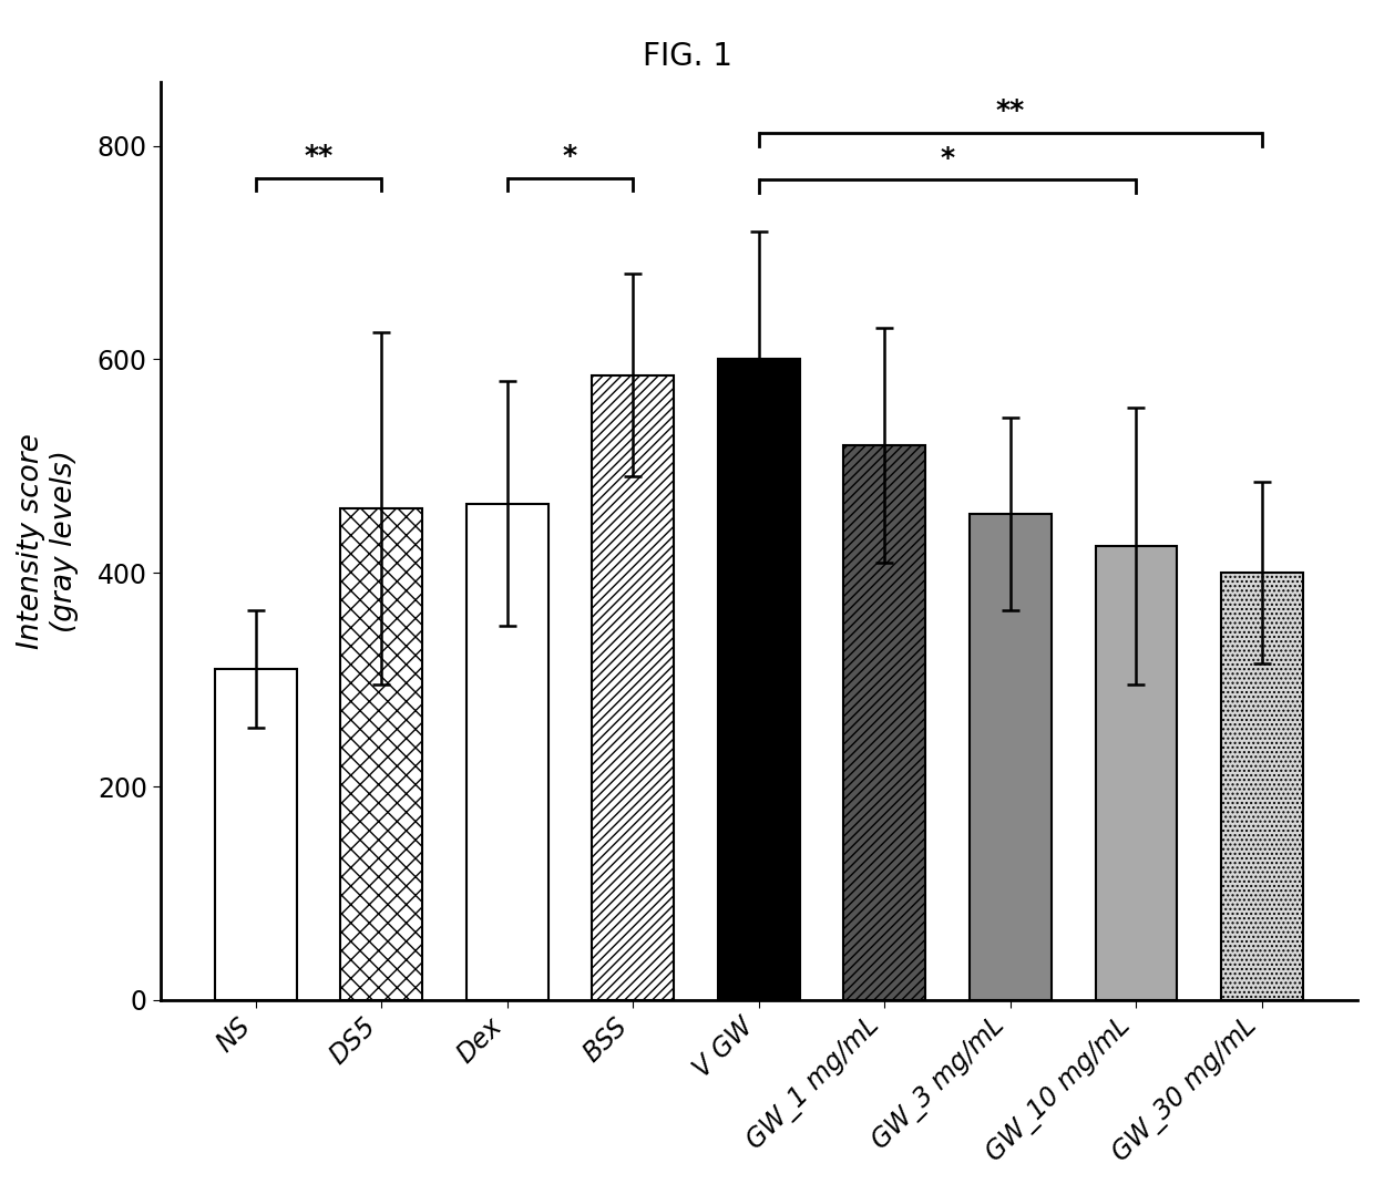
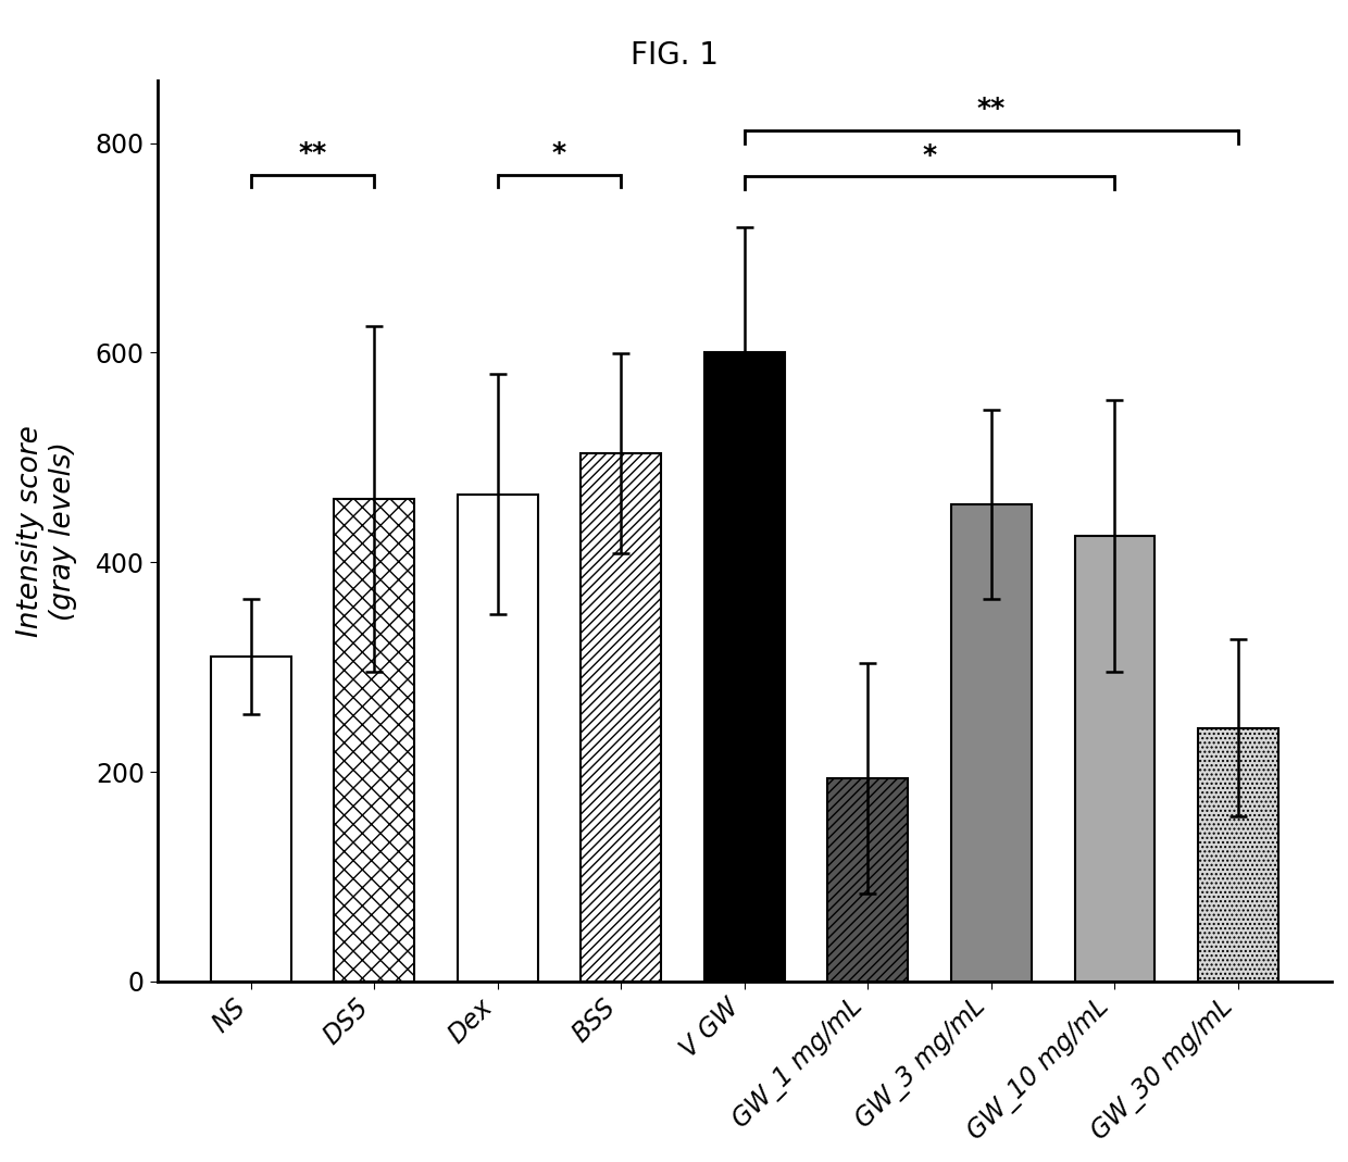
BSS: 585 -> 504
GW_1 mg/mL: 520 -> 194
GW_30 mg/mL: 400 -> 242
